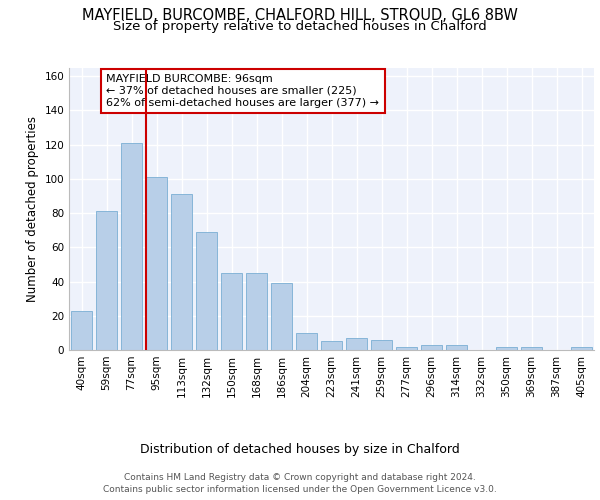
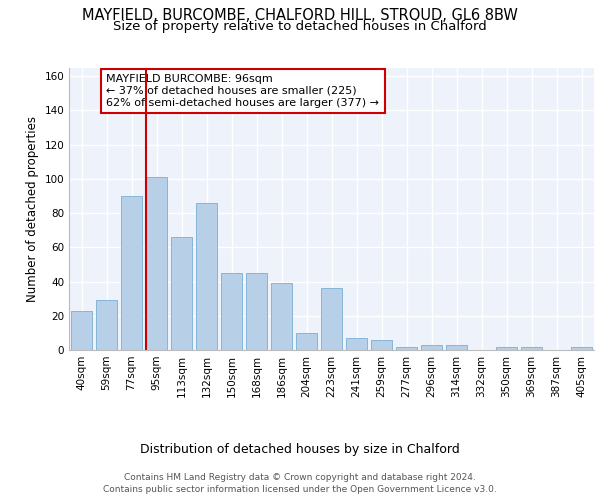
59sqm: 81 -> 29
77sqm: 121 -> 90
113sqm: 91 -> 66
132sqm: 69 -> 86
223sqm: 5 -> 36
